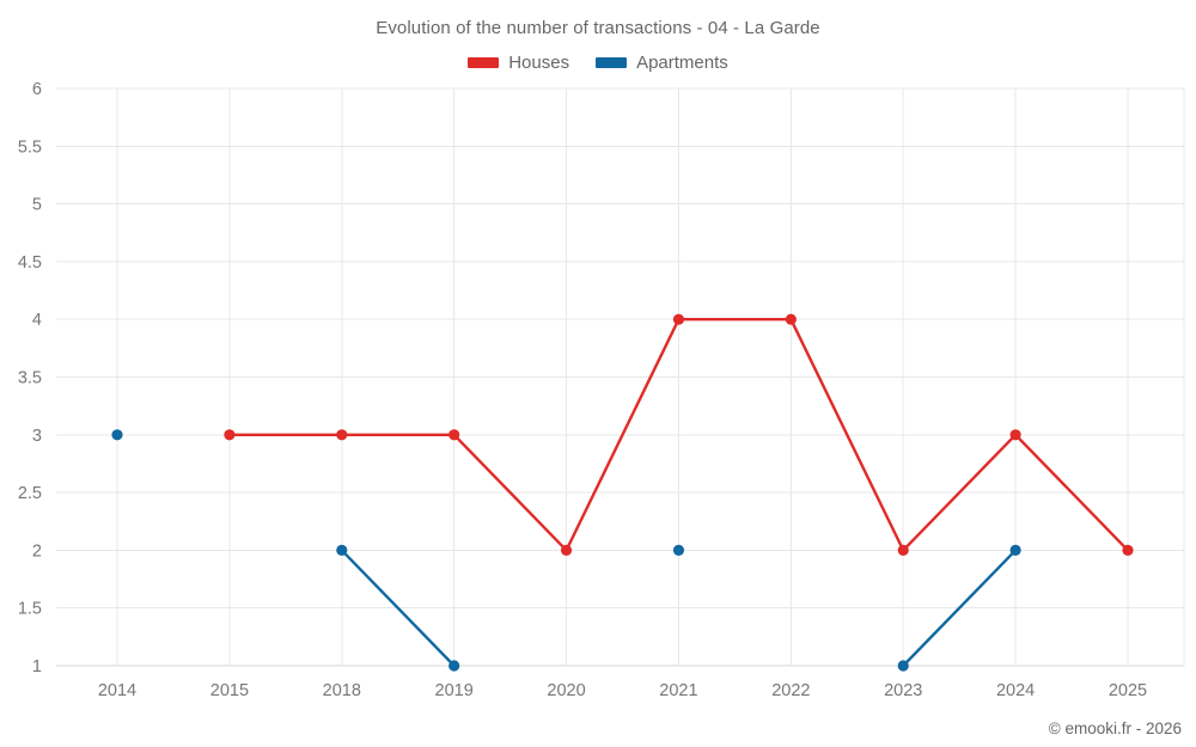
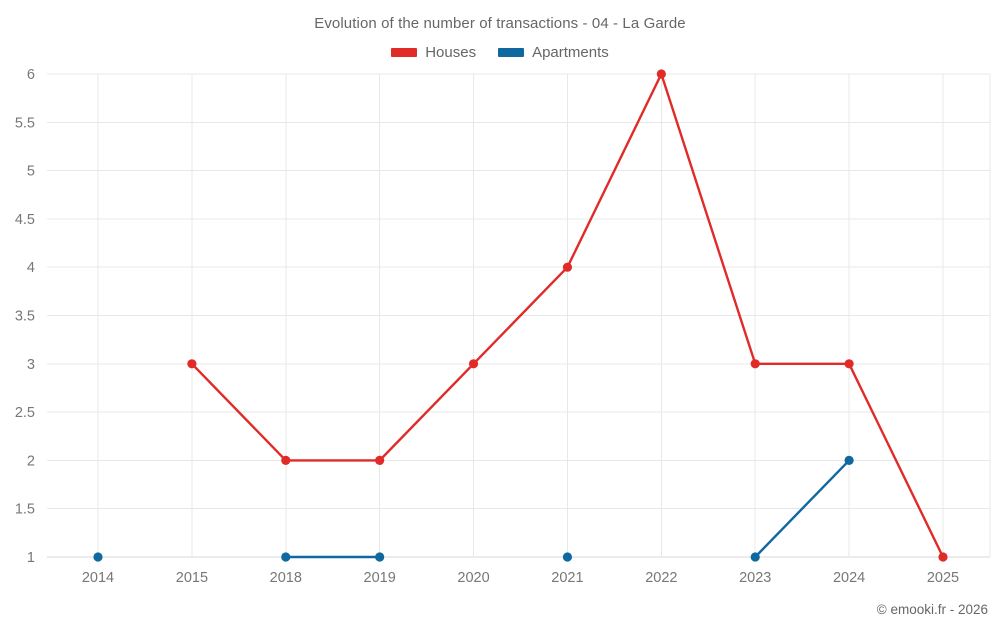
Apartments/2014: 3 -> 1
Houses/2018: 3 -> 2
Apartments/2018: 2 -> 1
Houses/2019: 3 -> 2
Houses/2020: 2 -> 3
Apartments/2021: 2 -> 1
Houses/2022: 4 -> 6
Houses/2023: 2 -> 3
Houses/2025: 2 -> 1
